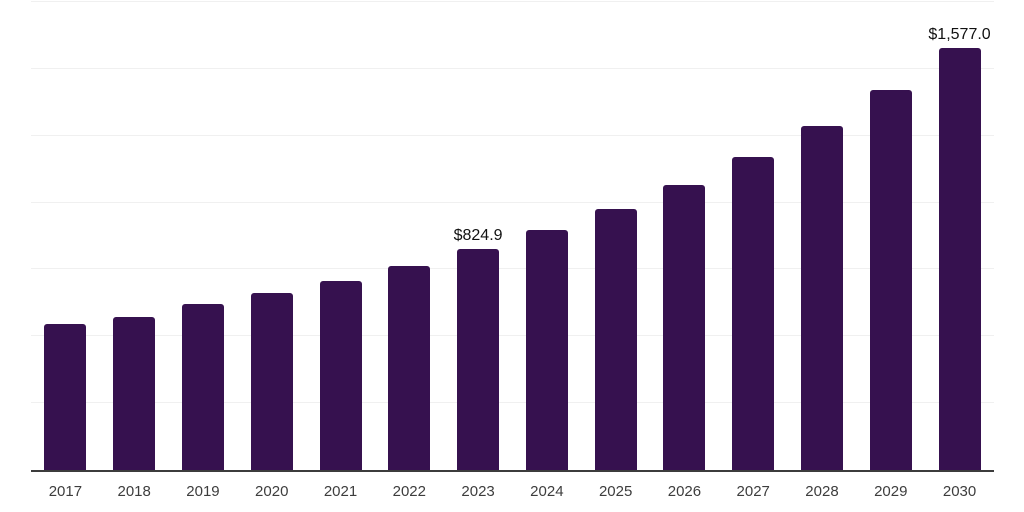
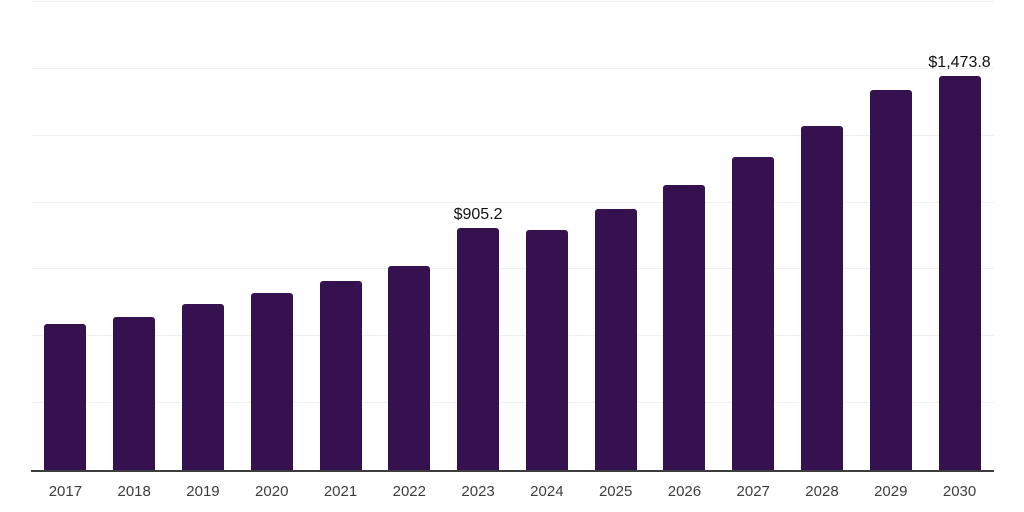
2023: $824.9 -> $905.2
2030: $1,577.0 -> $1,473.8
